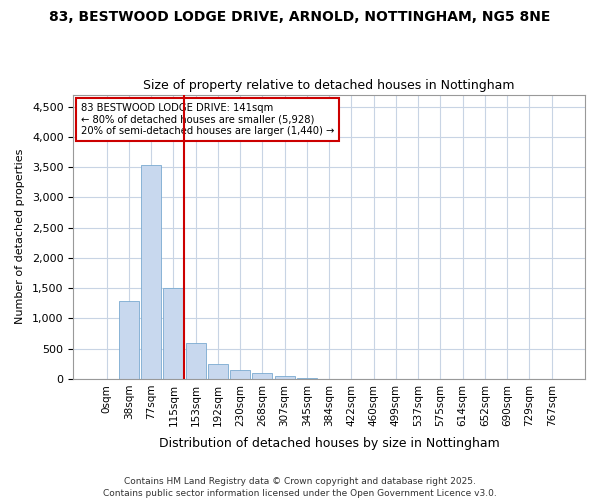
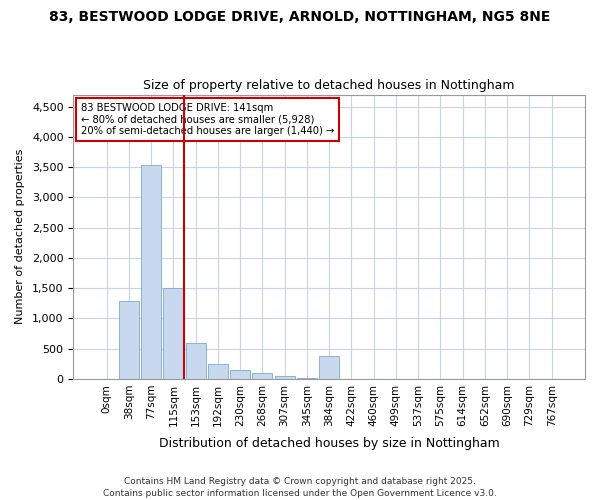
384sqm: 0 -> 380
